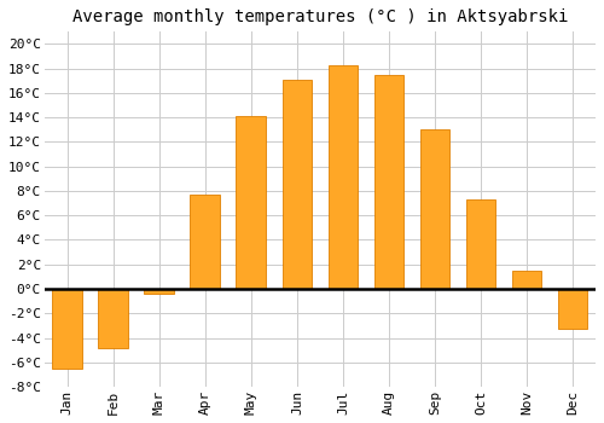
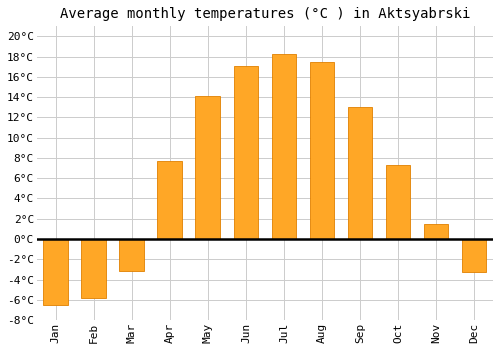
Feb: -4.8°C -> -5.8°C
Mar: -0.4°C -> -3.2°C
